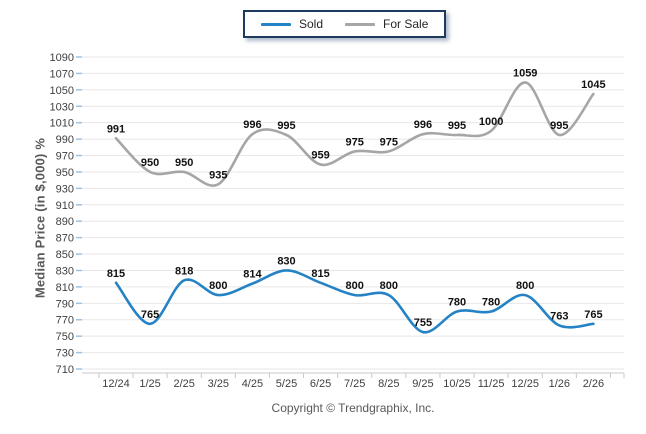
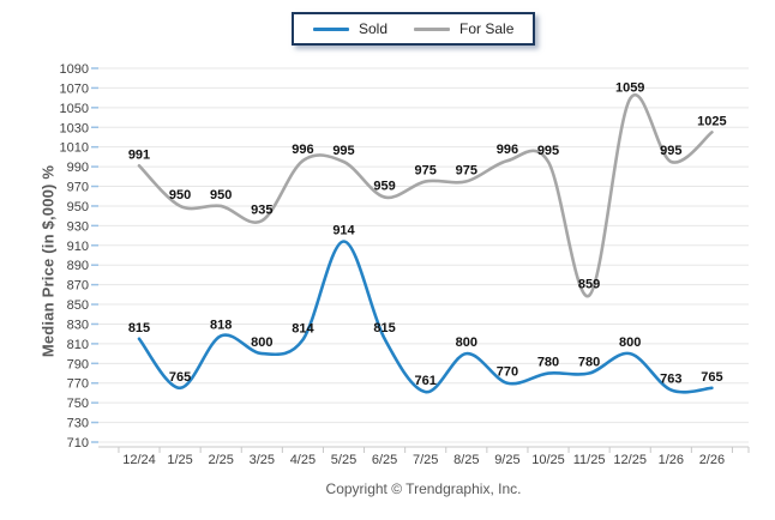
Sold/5/25: 830 -> 914
Sold/7/25: 800 -> 761
Sold/9/25: 755 -> 770
For Sale/11/25: 1000 -> 859
For Sale/2/26: 1045 -> 1025
